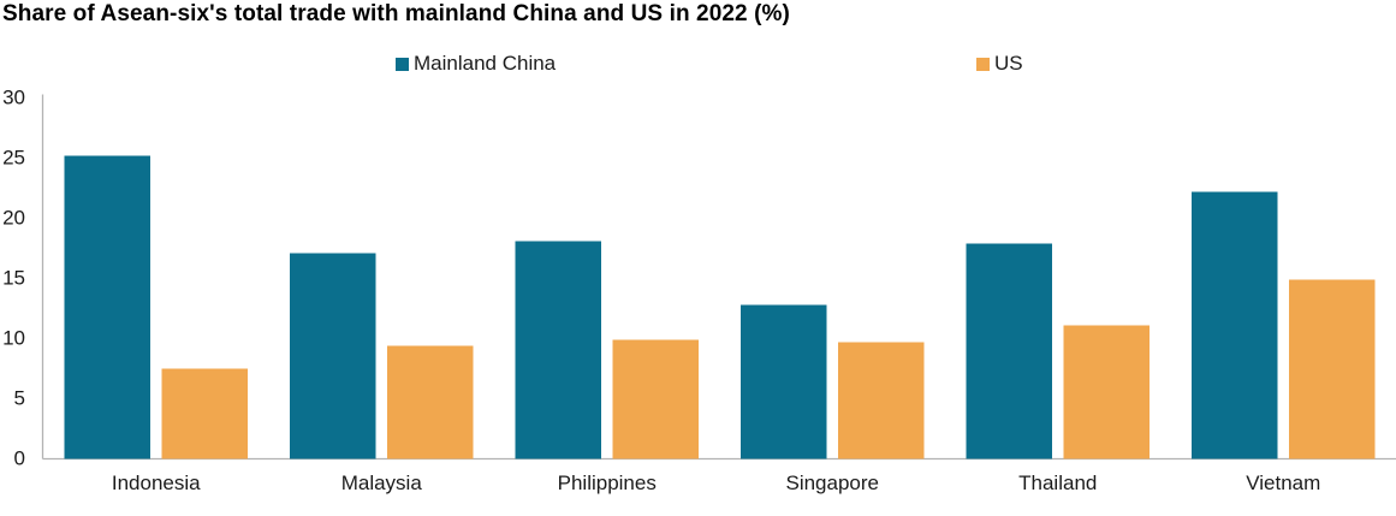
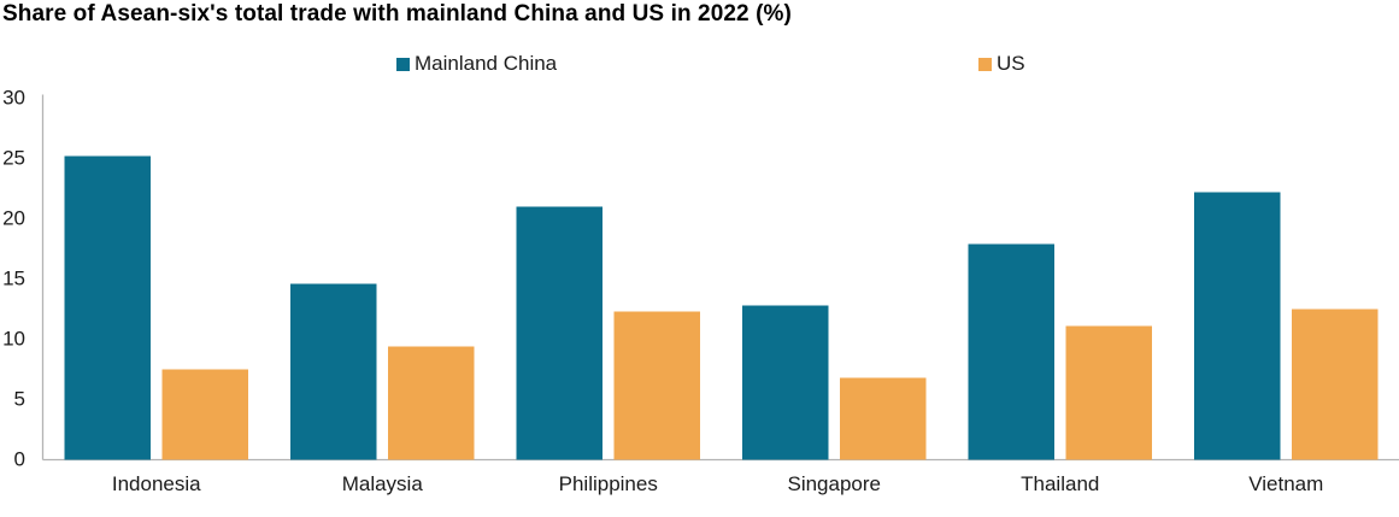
Mainland China/Malaysia: 17.1 -> 14.6
Mainland China/Philippines: 18.1 -> 21.0
US/Philippines: 9.9 -> 12.3
US/Singapore: 9.7 -> 6.8
US/Vietnam: 14.9 -> 12.5
